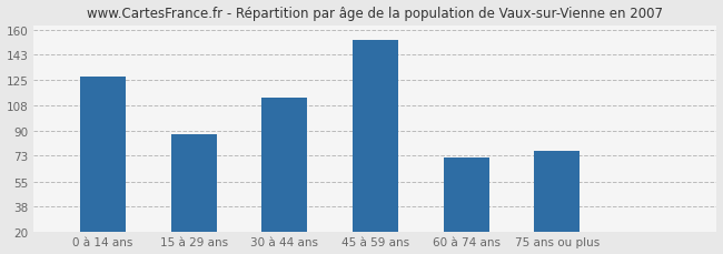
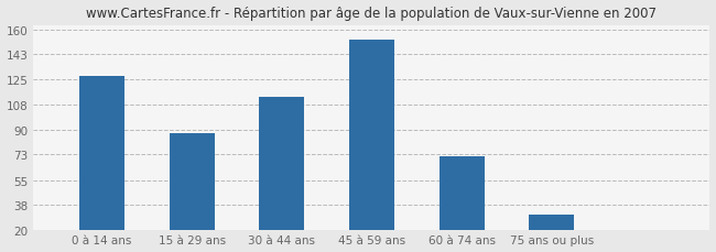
75 ans ou plus: 76 -> 31
